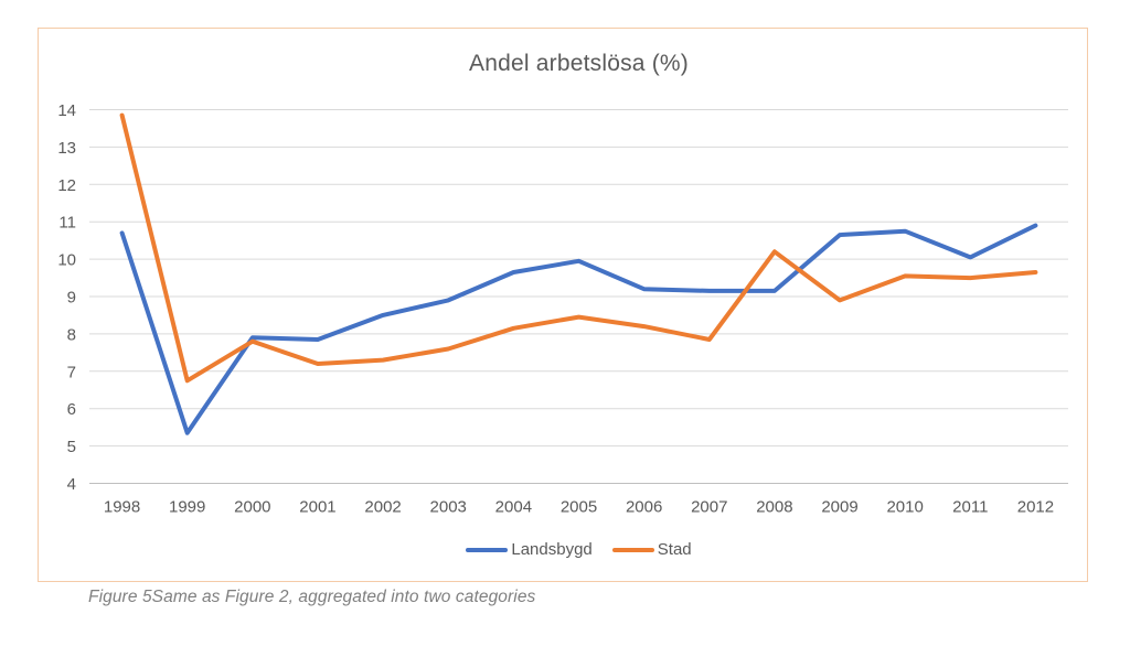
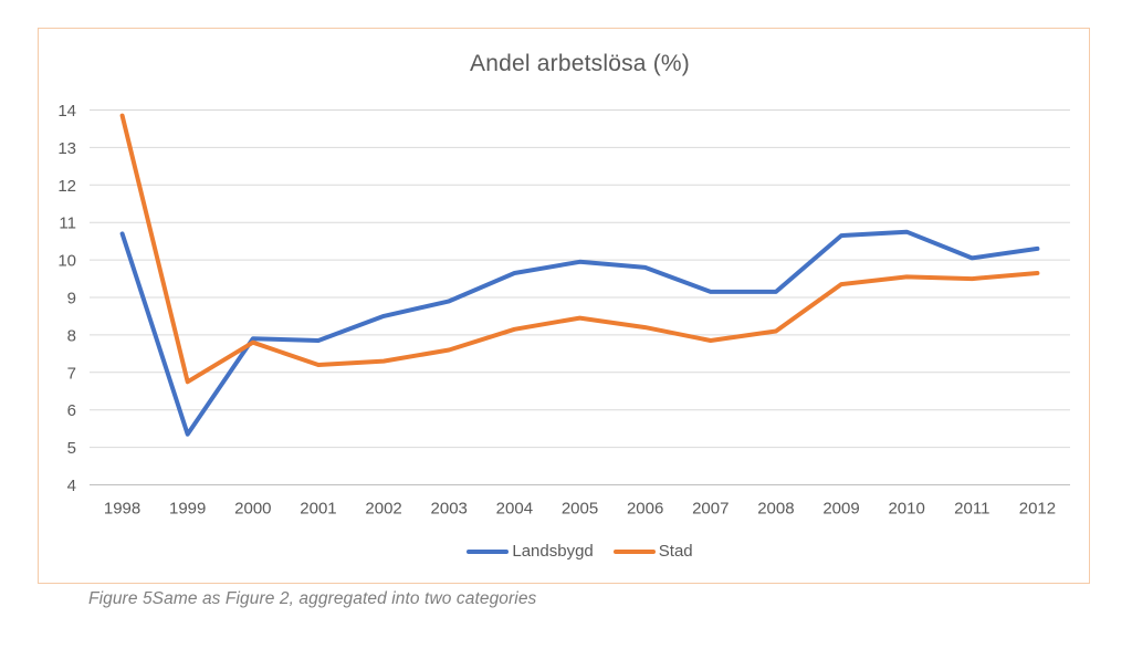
Landsbygd/2006: 9.2 -> 9.8
Stad/2008: 10.2 -> 8.1
Stad/2009: 8.9 -> 9.3
Landsbygd/2012: 10.9 -> 10.3
